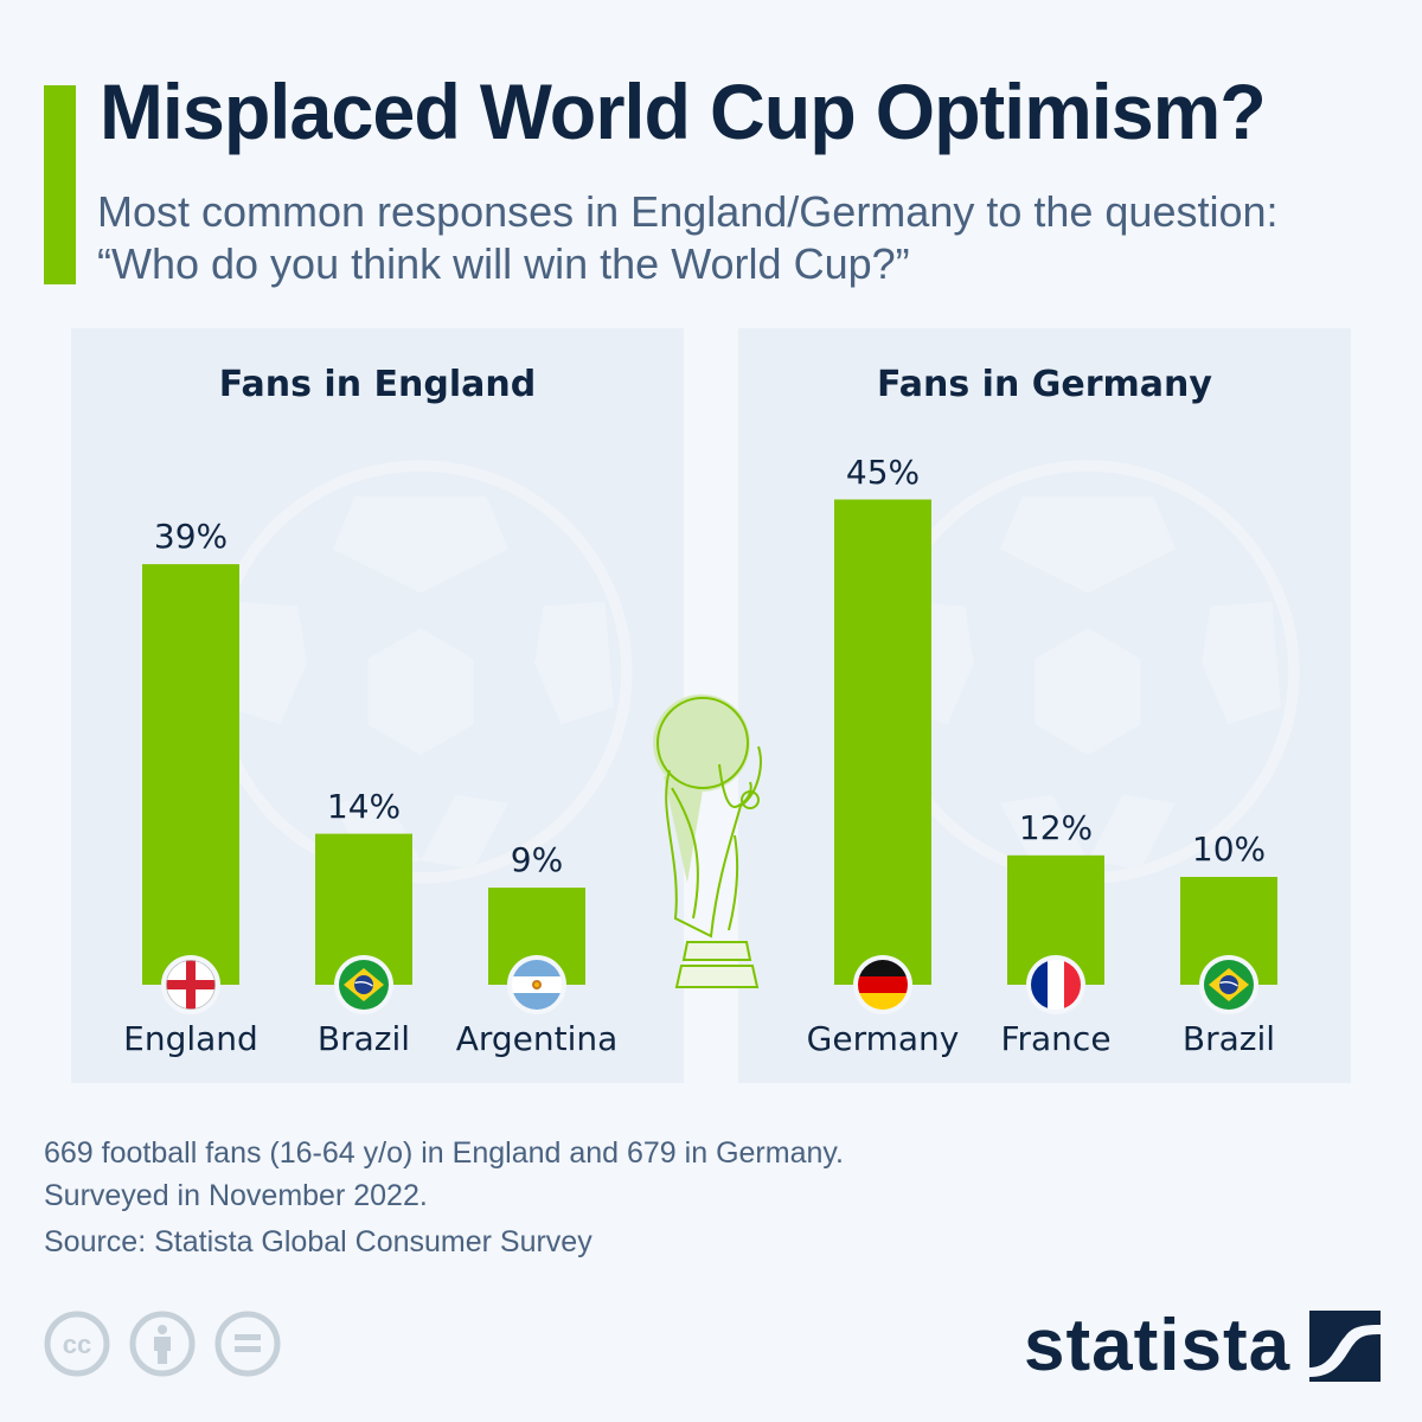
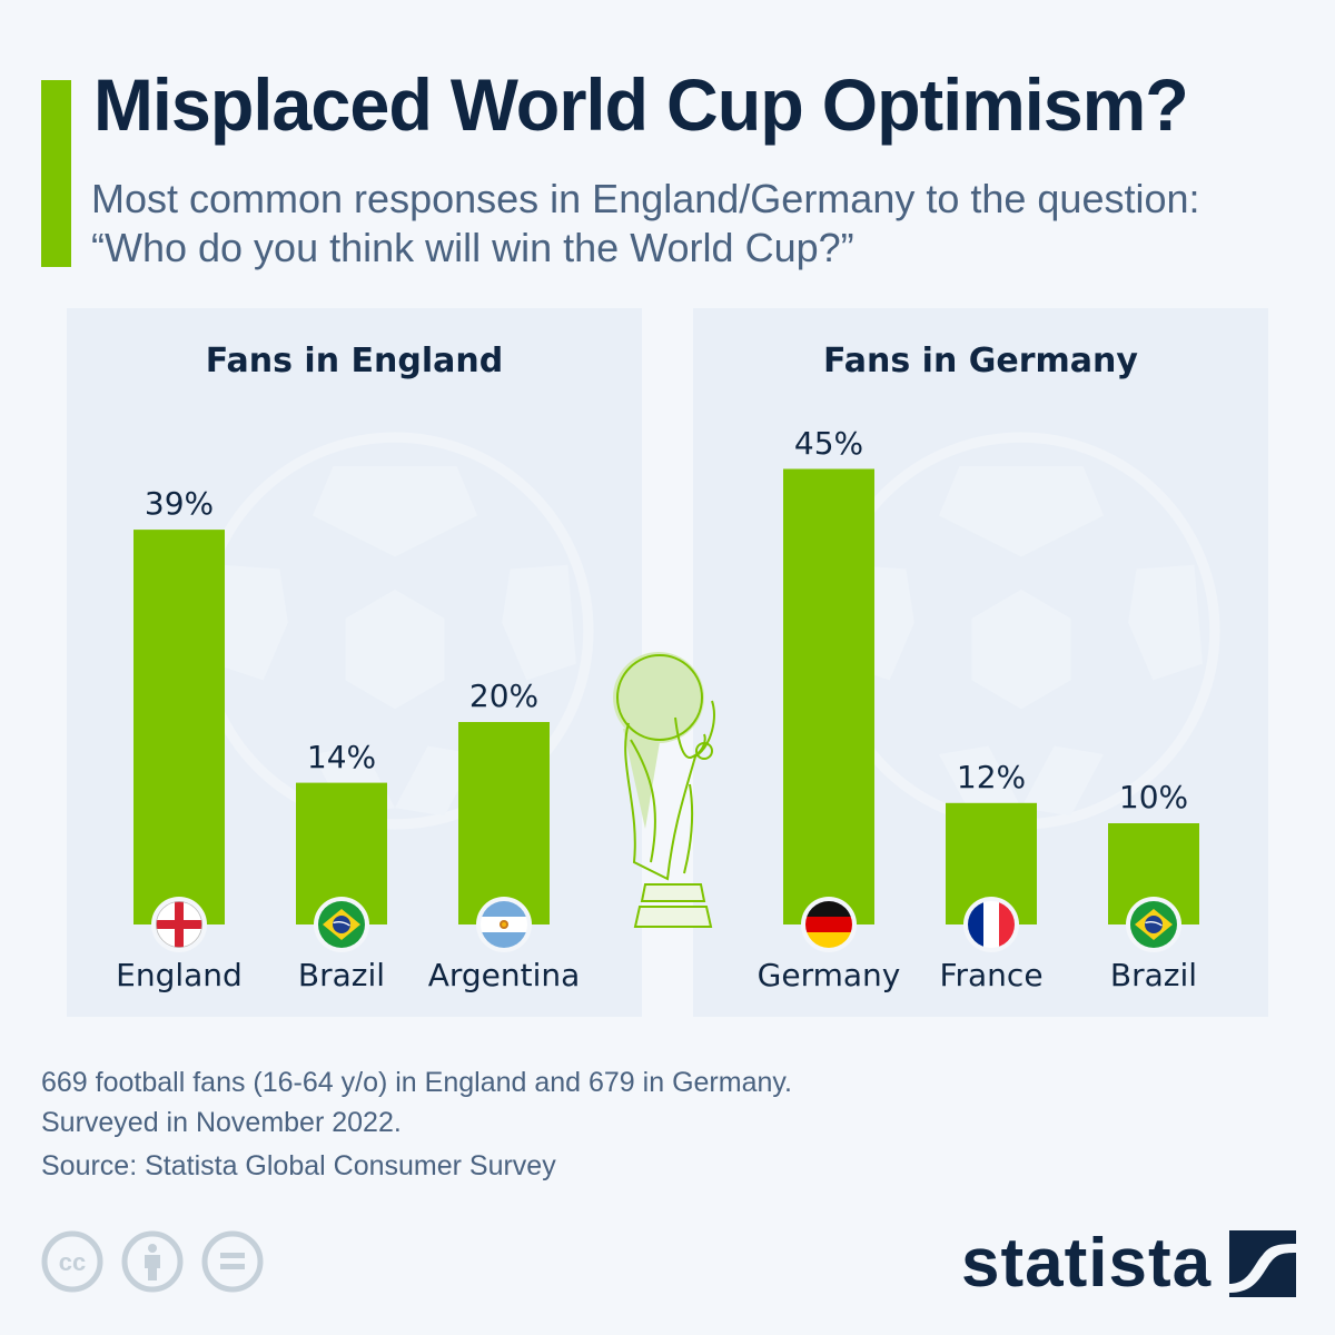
Fans in England/Argentina: 9% -> 20%
